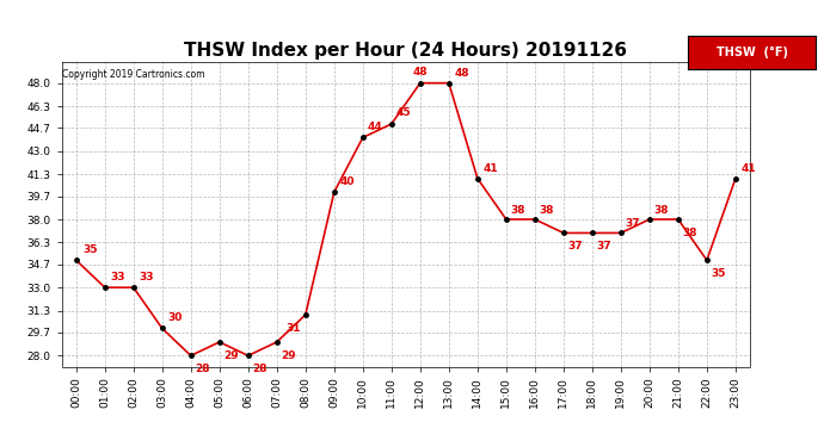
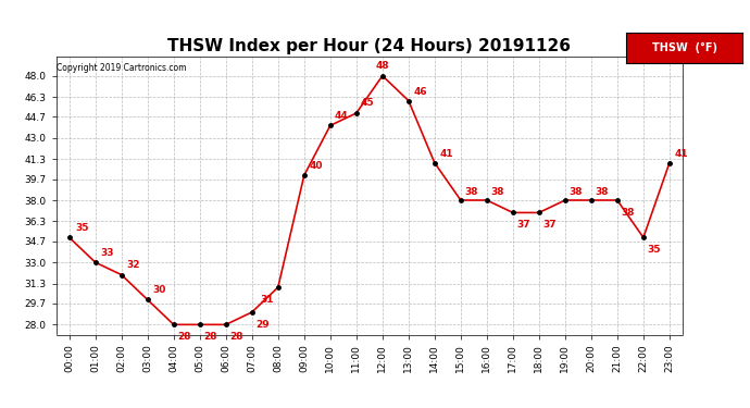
02:00: 33 -> 32
05:00: 29 -> 28
13:00: 48 -> 46
19:00: 37 -> 38
